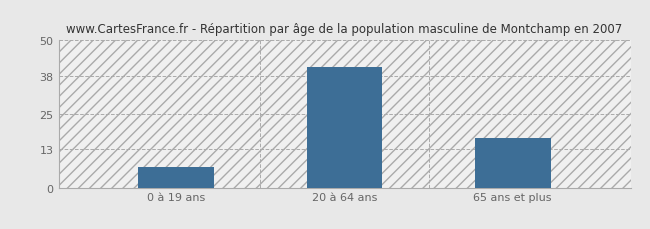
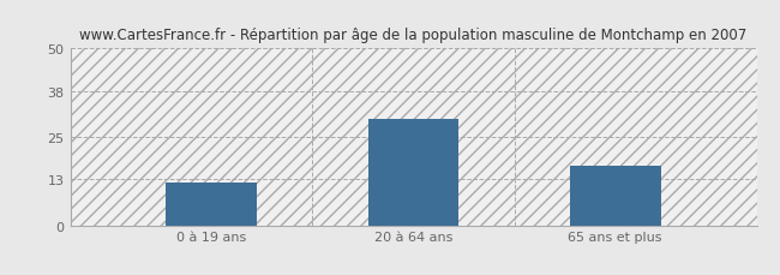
0 à 19 ans: 7 -> 12
20 à 64 ans: 41 -> 30
